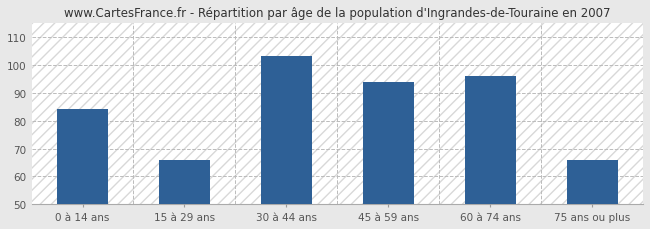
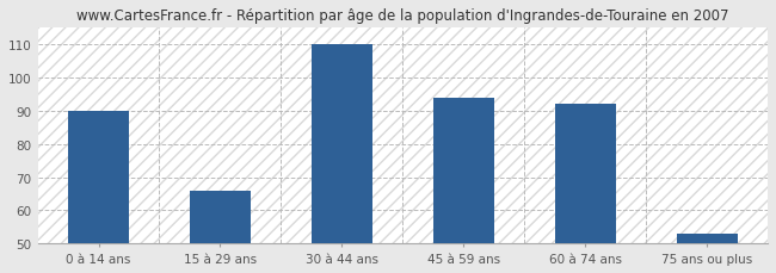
0 à 14 ans: 84 -> 90
30 à 44 ans: 103 -> 110
60 à 74 ans: 96 -> 92
75 ans ou plus: 66 -> 53
